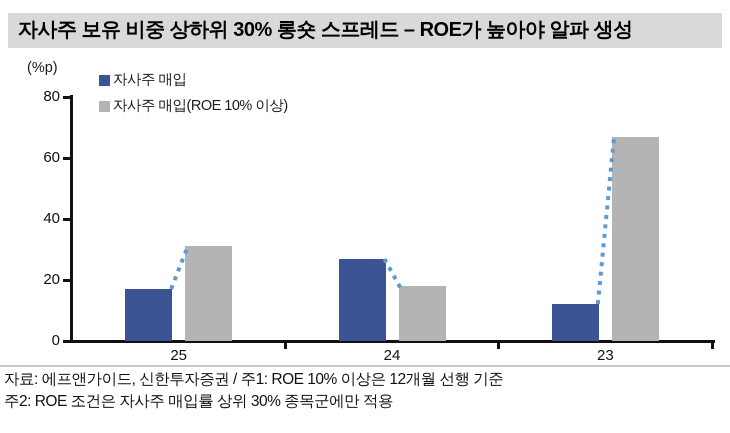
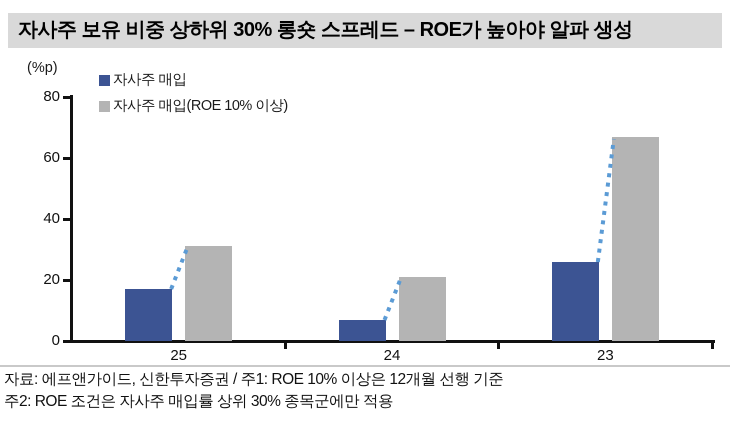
자사주 매입/24: 27 -> 7
자사주 매입(ROE 10% 이상)/24: 18 -> 21
자사주 매입/23: 12 -> 26
